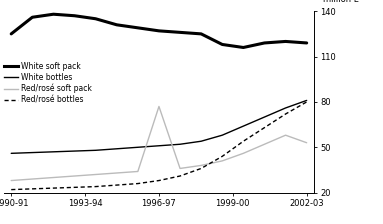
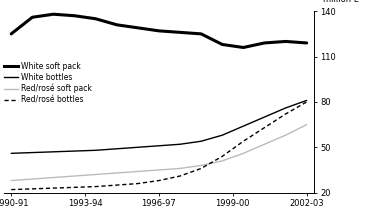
Red/rosé soft pack/1996-97: 77 -> 35
Red/rosé soft pack/2002-03: 53 -> 65
